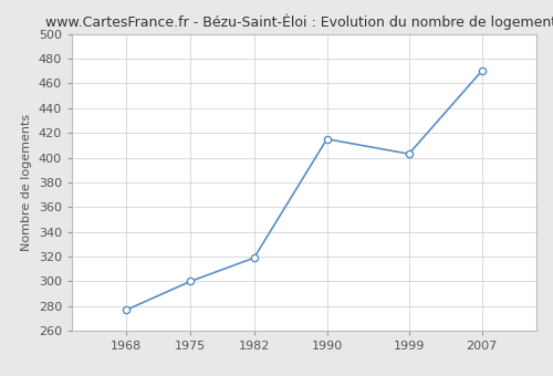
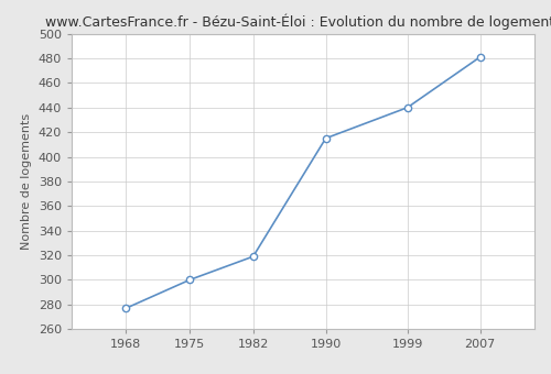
1999: 403 -> 440
2007: 470 -> 481
